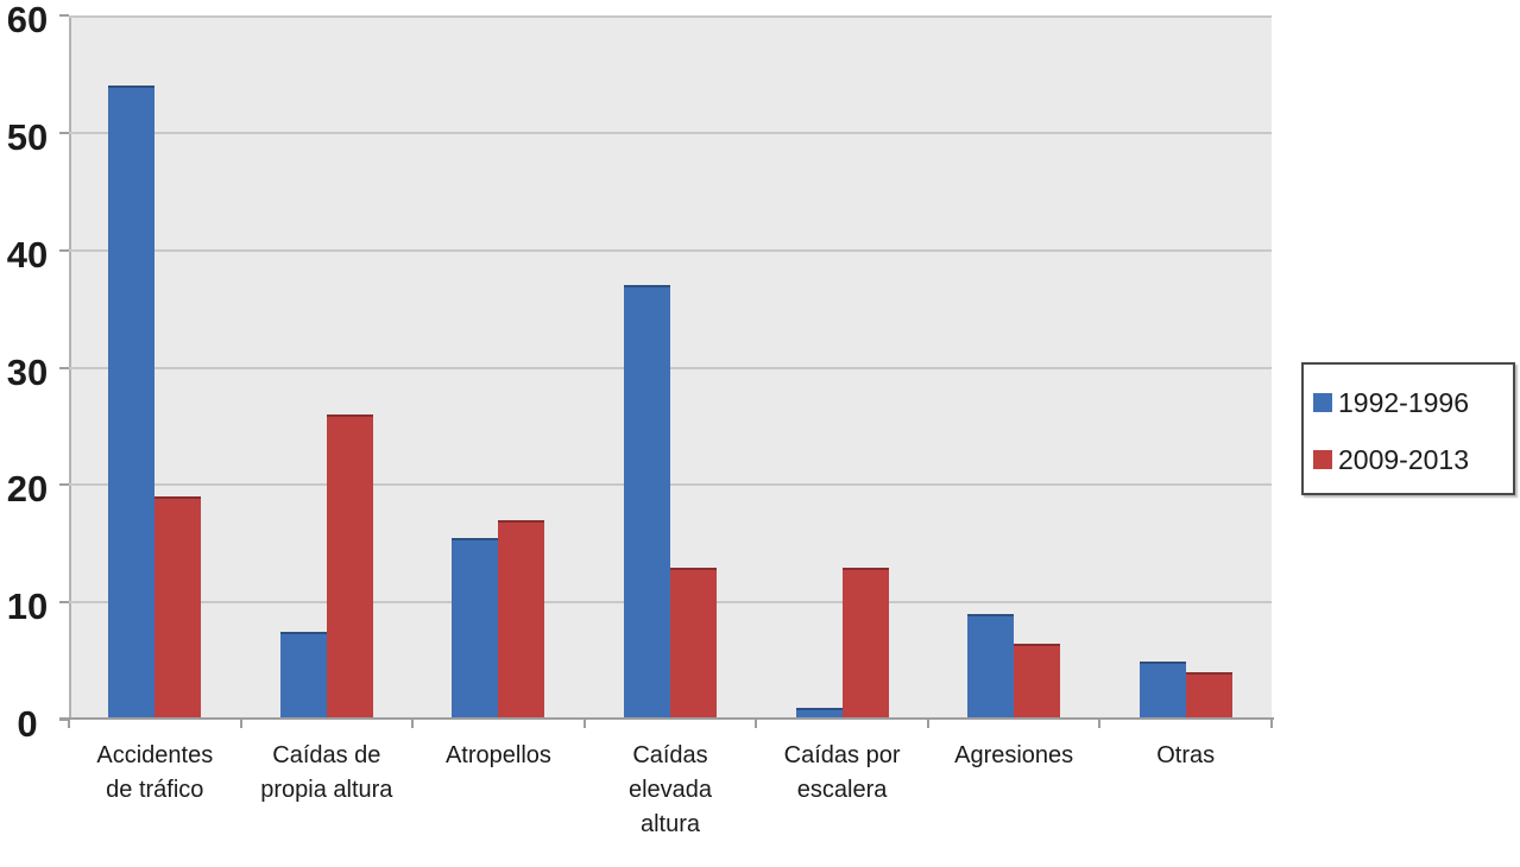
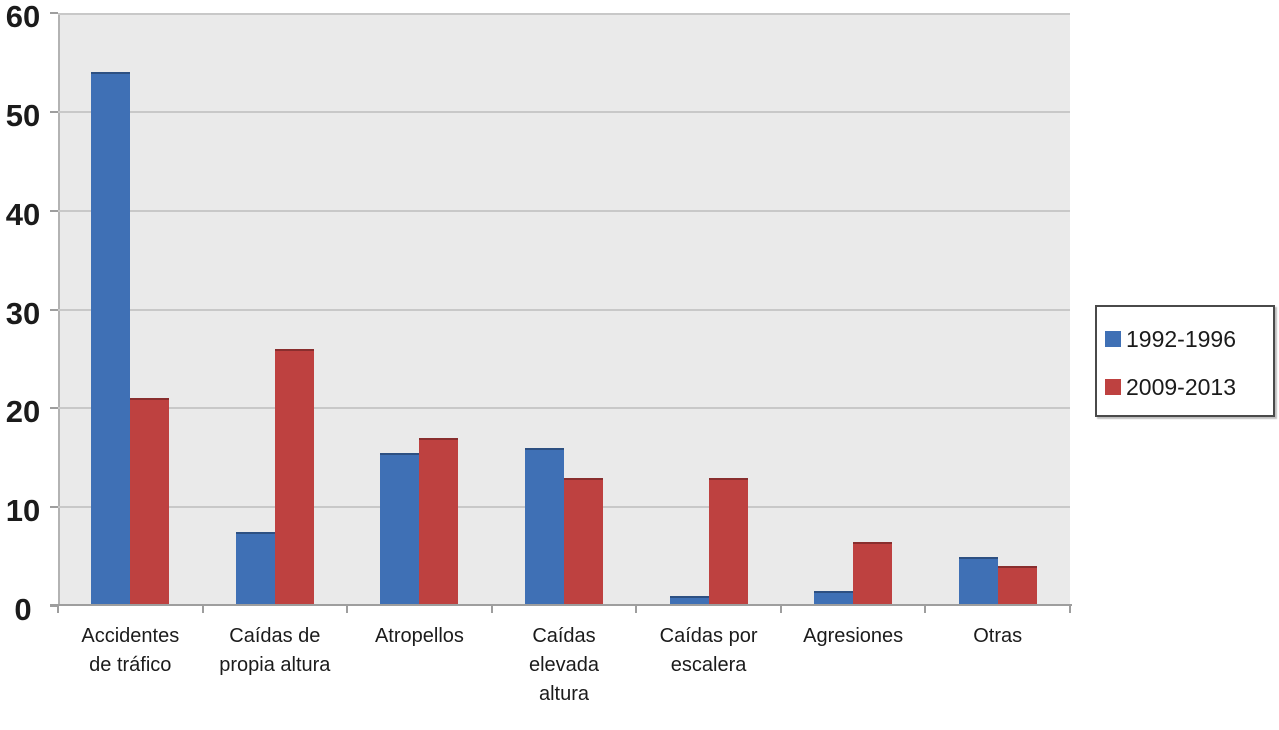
2009-2013/Accidentes de tráfico: 19 -> 21
1992-1996/Caídas elevada altura: 37 -> 16
1992-1996/Agresiones: 9 -> 2
